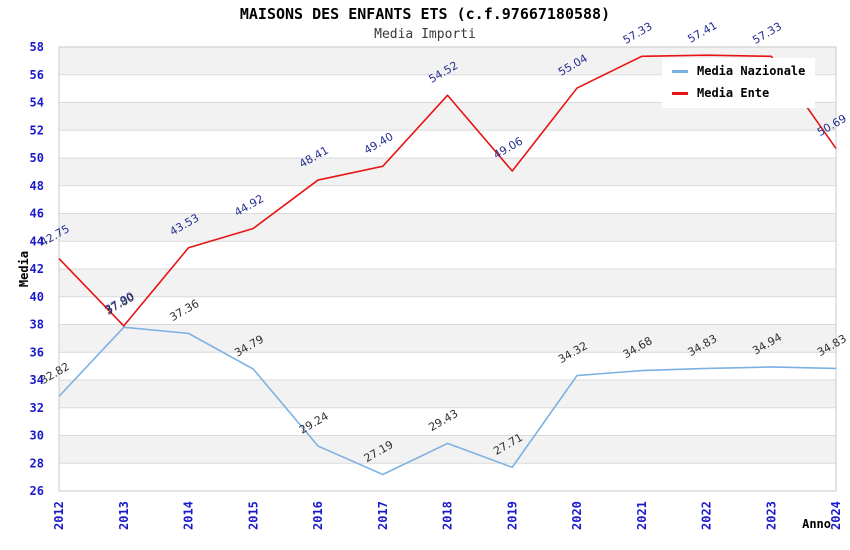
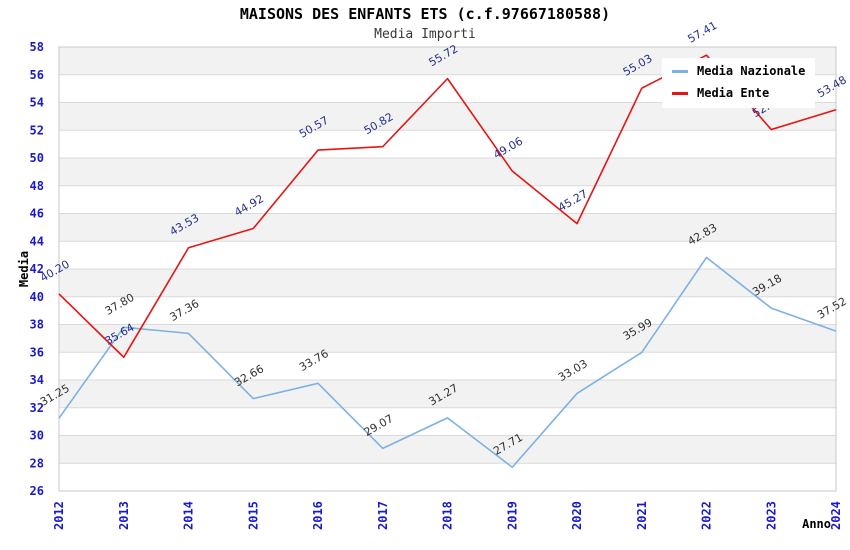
Media Nazionale/2012: 32.82 -> 31.25
Media Ente/2012: 42.75 -> 40.20
Media Ente/2013: 37.90 -> 35.64
Media Nazionale/2015: 34.79 -> 32.66
Media Nazionale/2016: 29.24 -> 33.76
Media Ente/2016: 48.41 -> 50.57
Media Nazionale/2017: 27.19 -> 29.07
Media Ente/2017: 49.40 -> 50.82
Media Nazionale/2018: 29.43 -> 31.27
Media Ente/2018: 54.52 -> 55.72
Media Nazionale/2020: 34.32 -> 33.03
Media Ente/2020: 55.04 -> 45.27
Media Nazionale/2021: 34.68 -> 35.99
Media Ente/2021: 57.33 -> 55.03
Media Nazionale/2022: 34.83 -> 42.83
Media Nazionale/2023: 34.94 -> 39.18
Media Ente/2023: 57.33 -> 52.05
Media Nazionale/2024: 34.83 -> 37.52
Media Ente/2024: 50.69 -> 53.48
